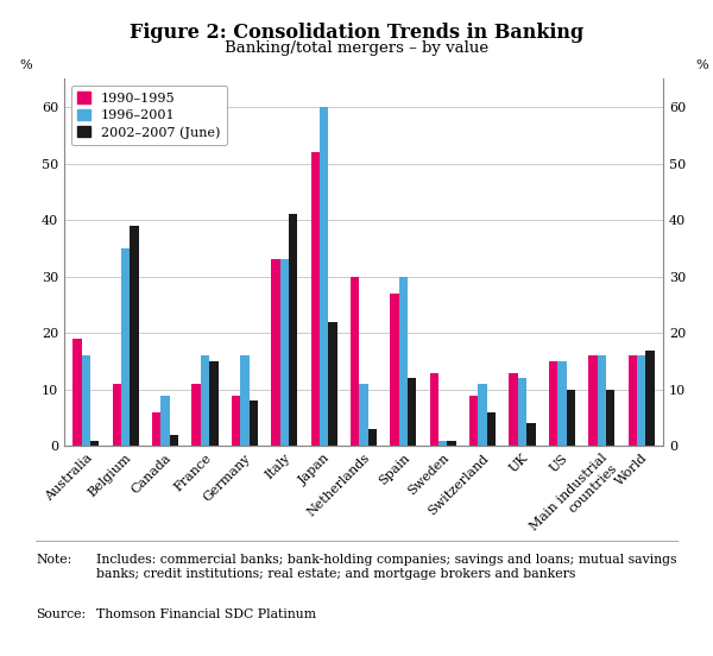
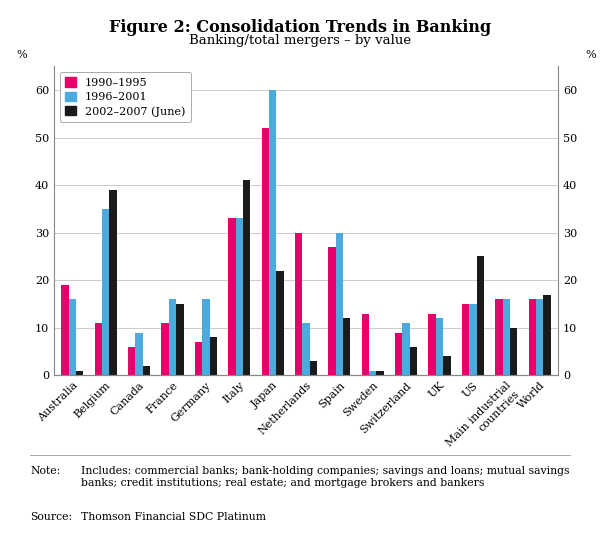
1990–1995/Germany: 9 -> 7
2002–2007 (June)/US: 10 -> 25
